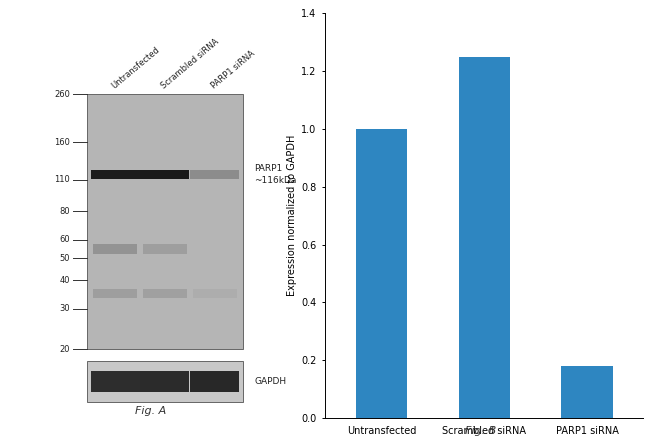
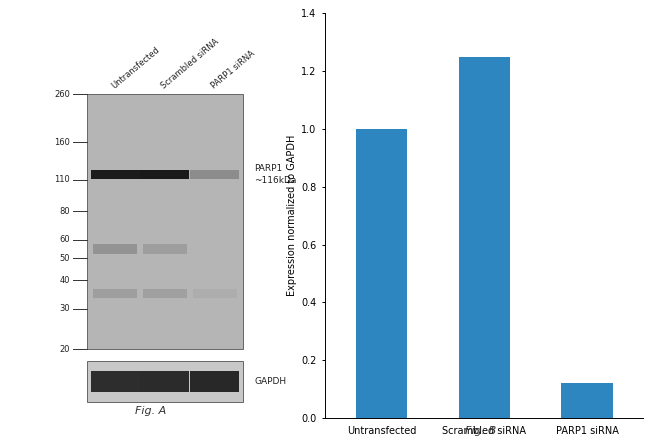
PARP1 siRNA: 0.18 -> 0.12
